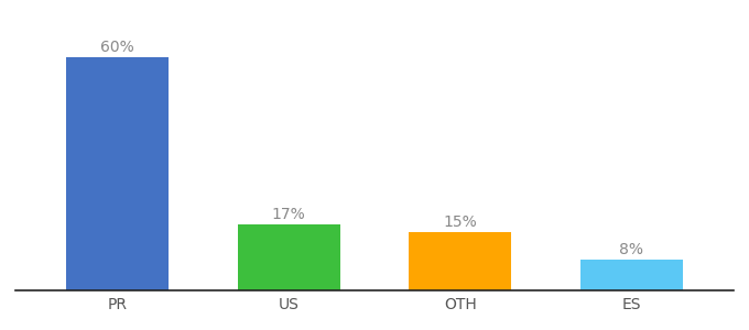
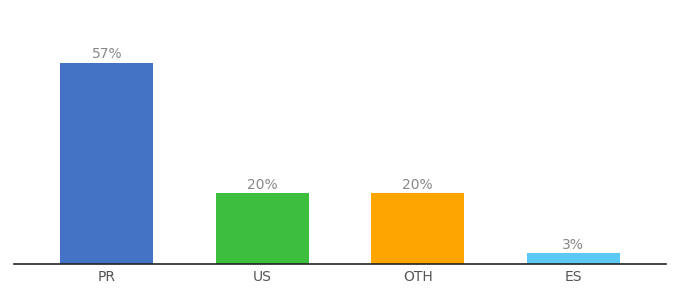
PR: 60% -> 57%
US: 17% -> 20%
OTH: 15% -> 20%
ES: 8% -> 3%
